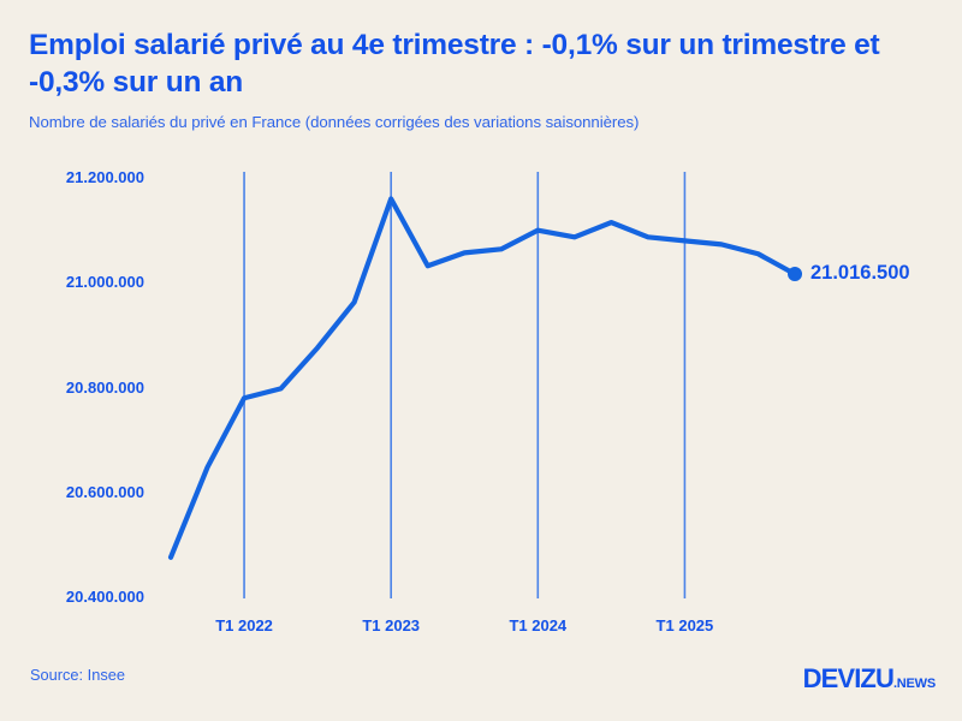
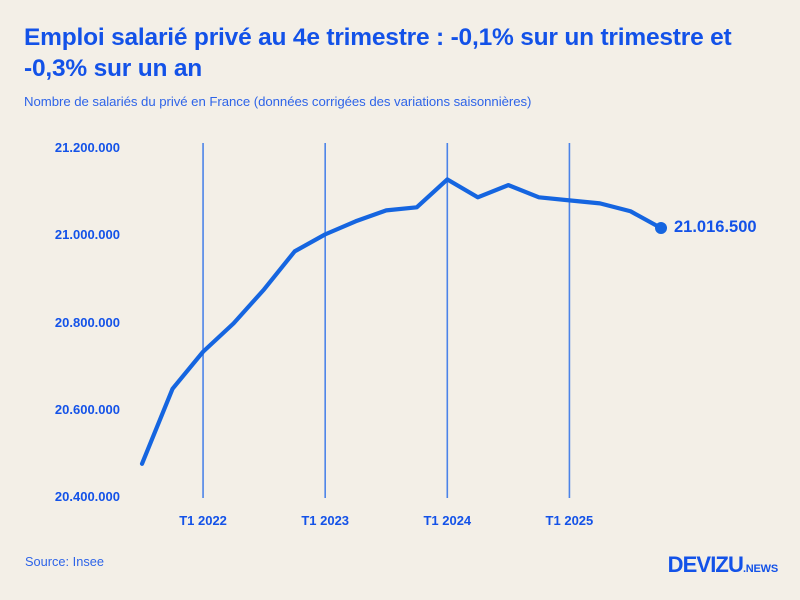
T1 2022: 20780000 -> 20730000
T1 2023: 21160000 -> 21000000
T1 2024: 21100000 -> 21130000
